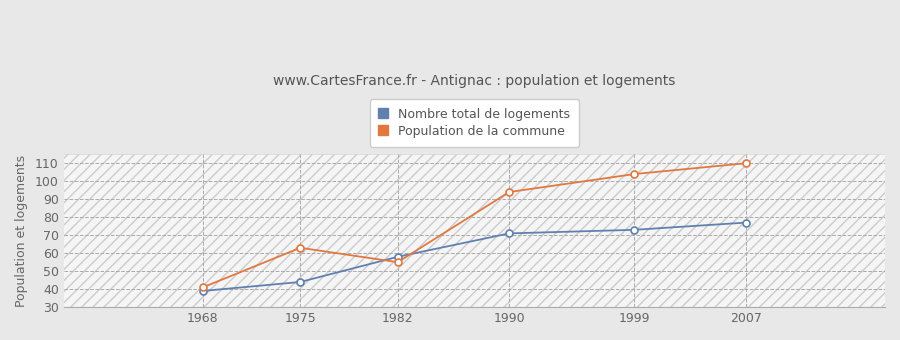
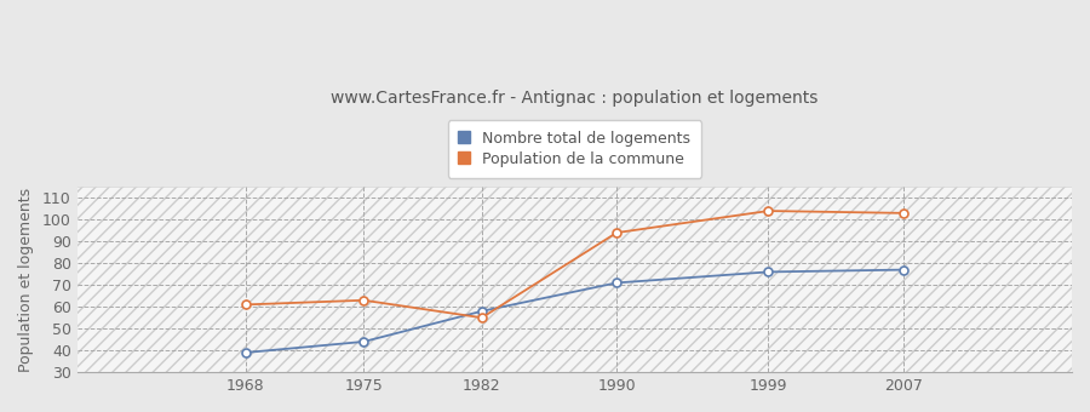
Population de la commune/1968: 41 -> 61
Nombre total de logements/1999: 73 -> 76
Population de la commune/2007: 110 -> 103
